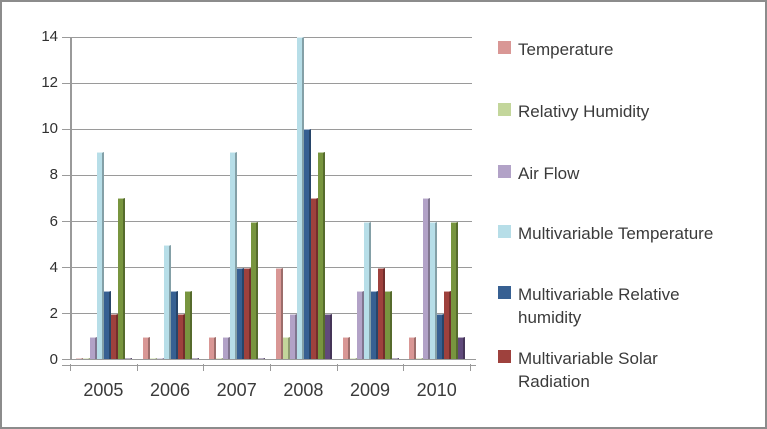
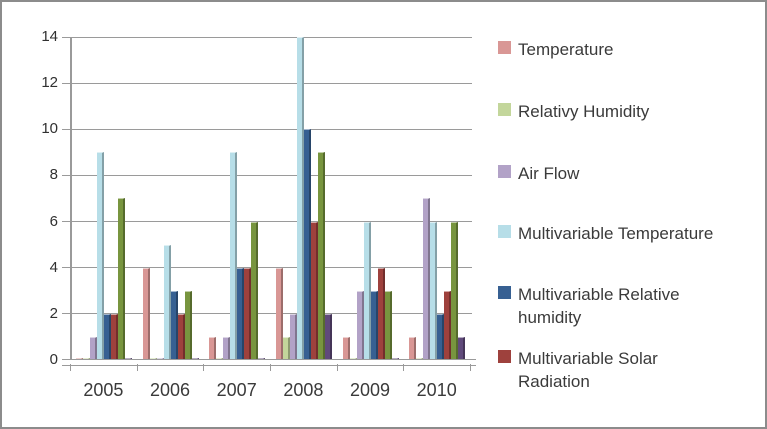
Multivariable Relative humidity/2005: 3 -> 2
Temperature/2006: 1.0 -> 4.0
Multivariable Solar Radiation/2008: 7 -> 6
